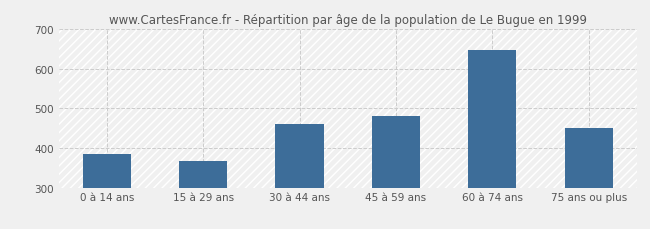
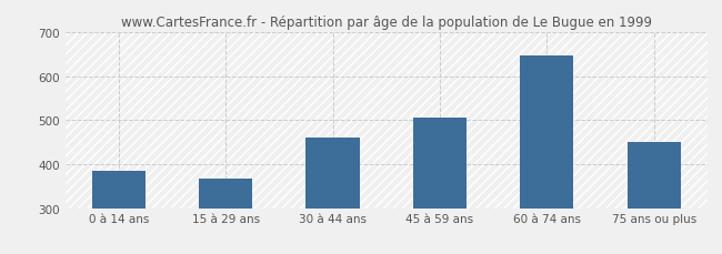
45 à 59 ans: 481 -> 505
